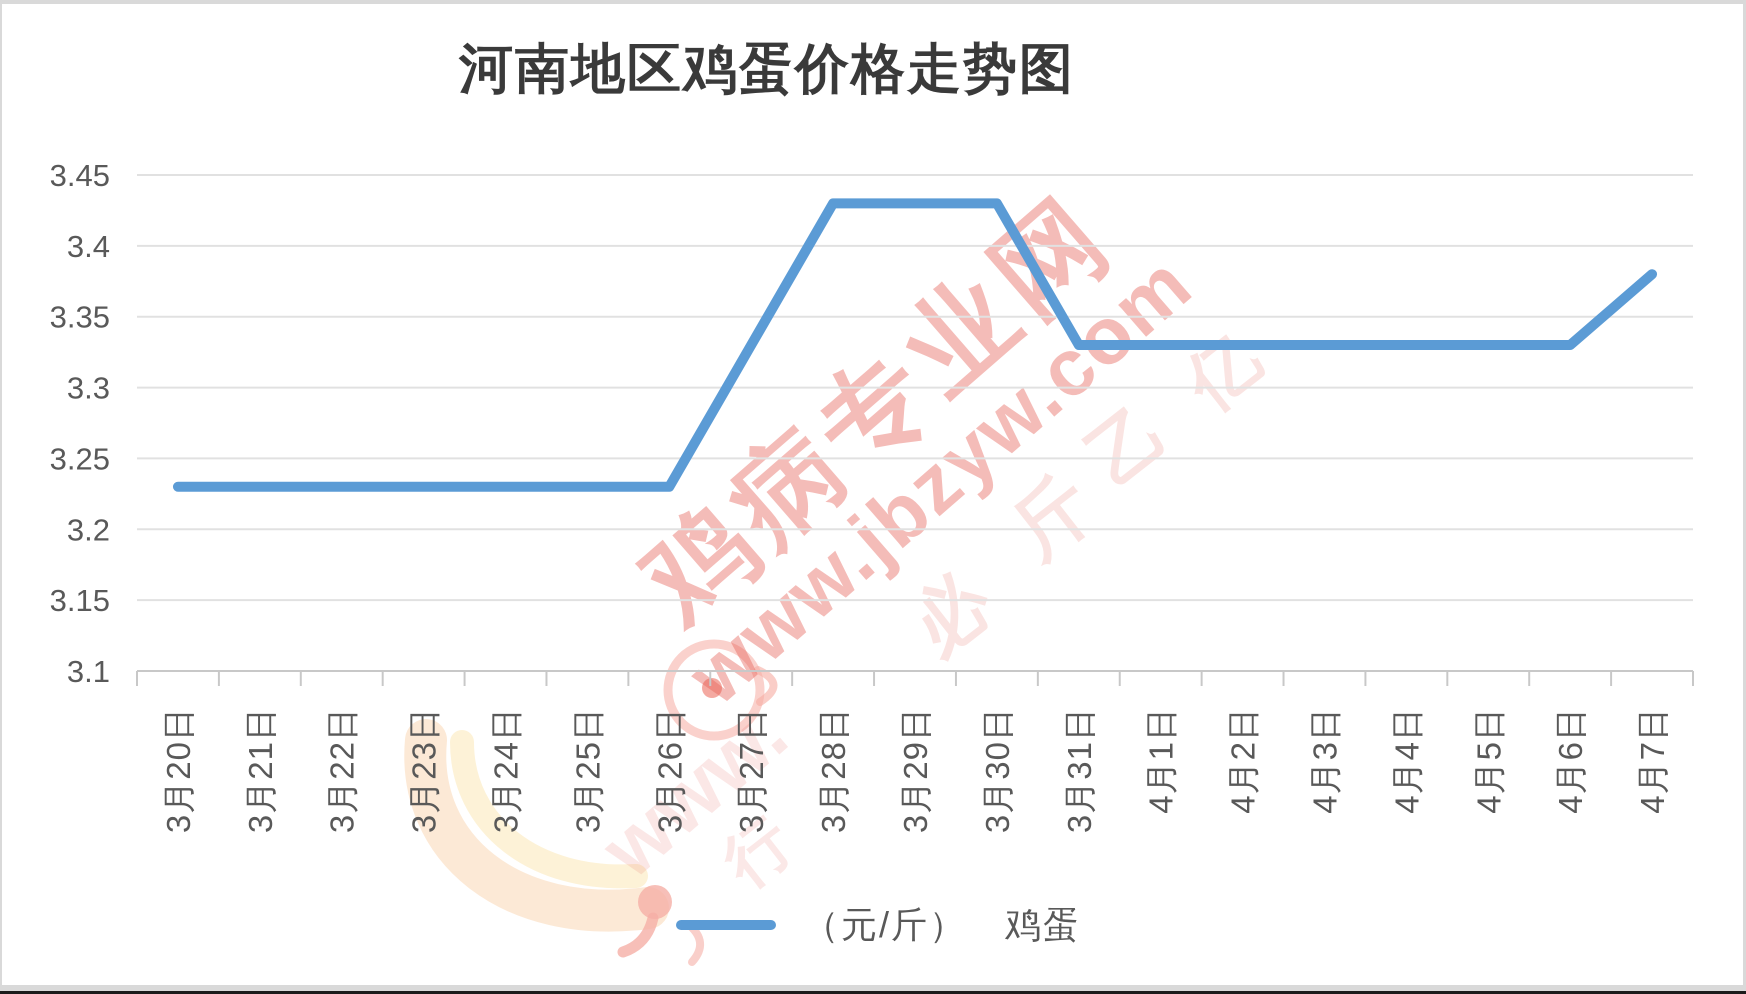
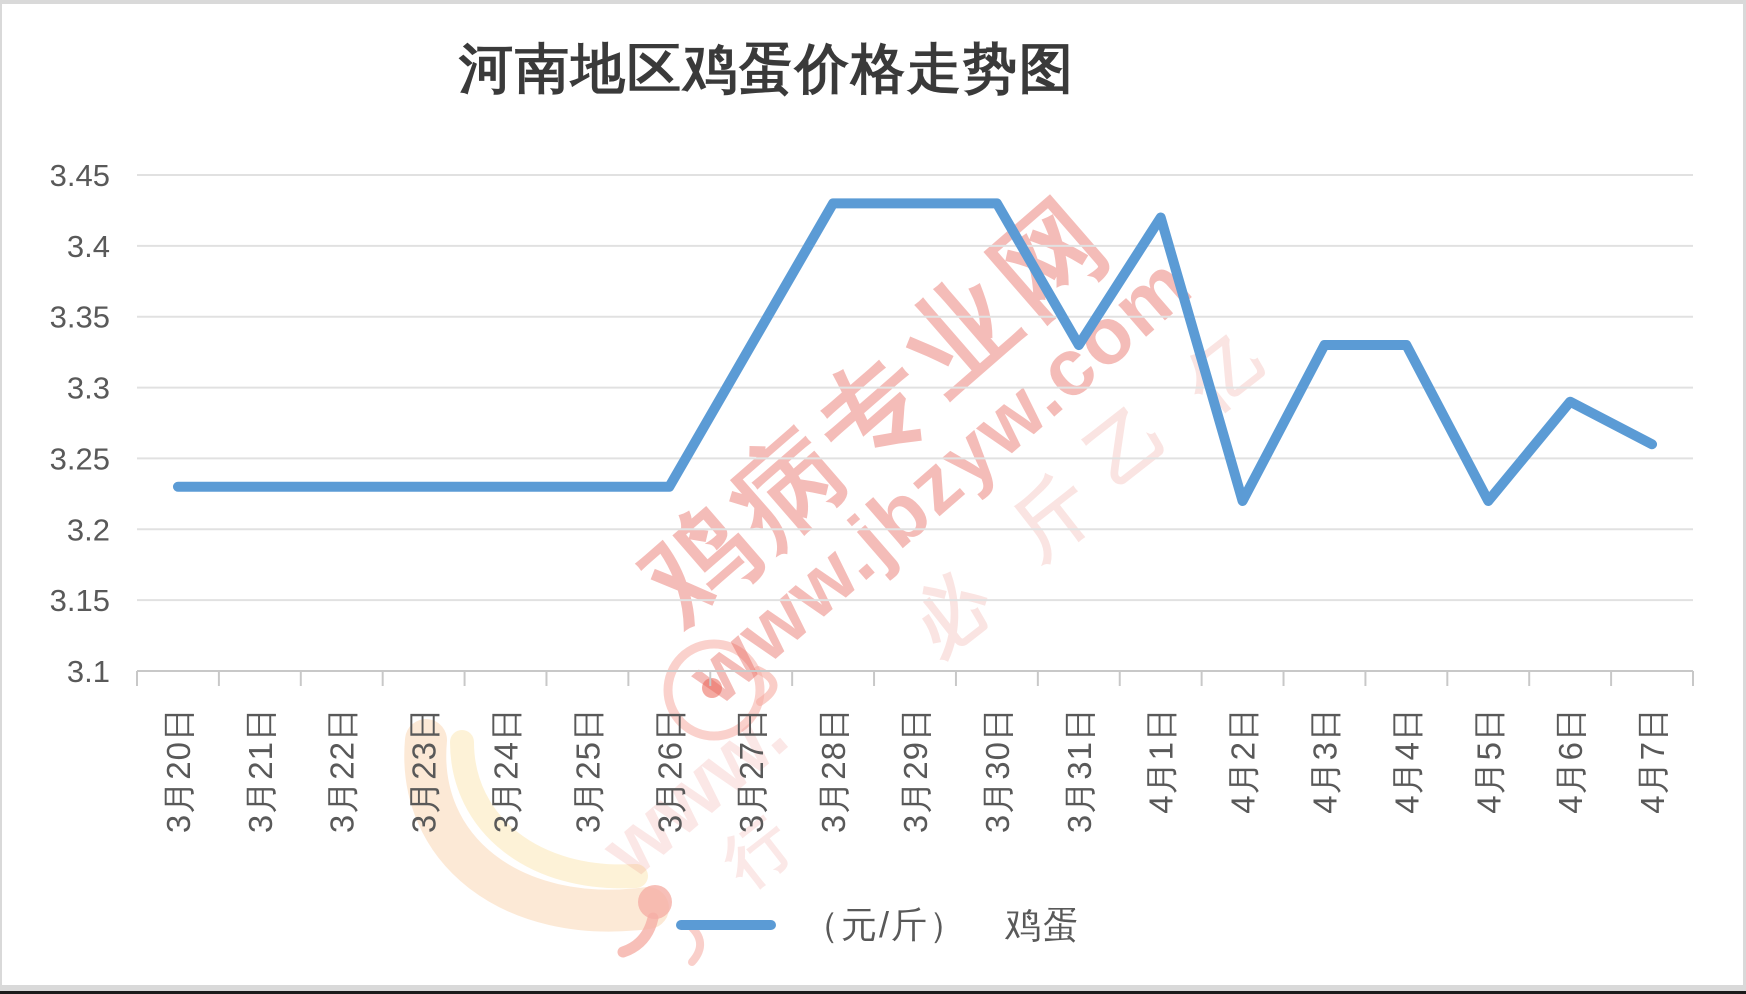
4月1日: 3.33 -> 3.42
4月2日: 3.33 -> 3.22
4月5日: 3.33 -> 3.22
4月6日: 3.33 -> 3.29
4月7日: 3.38 -> 3.26
